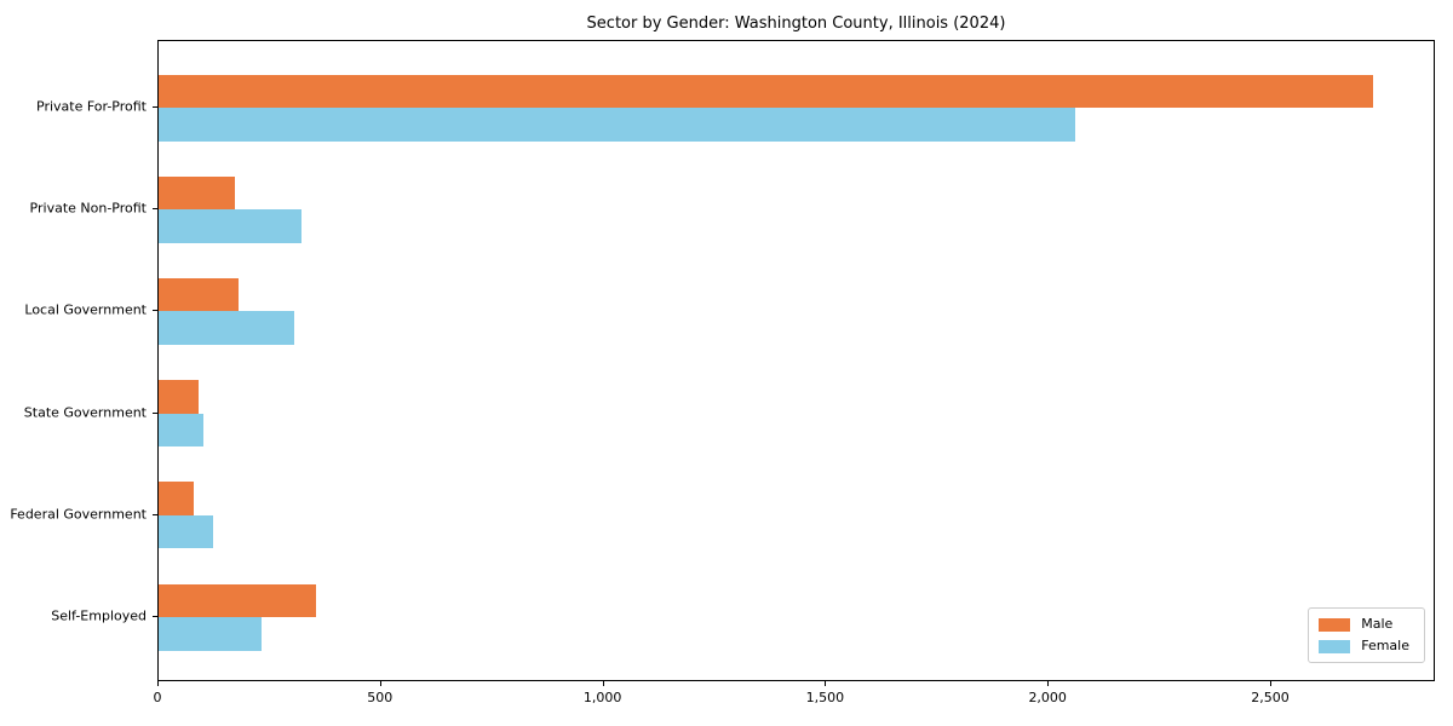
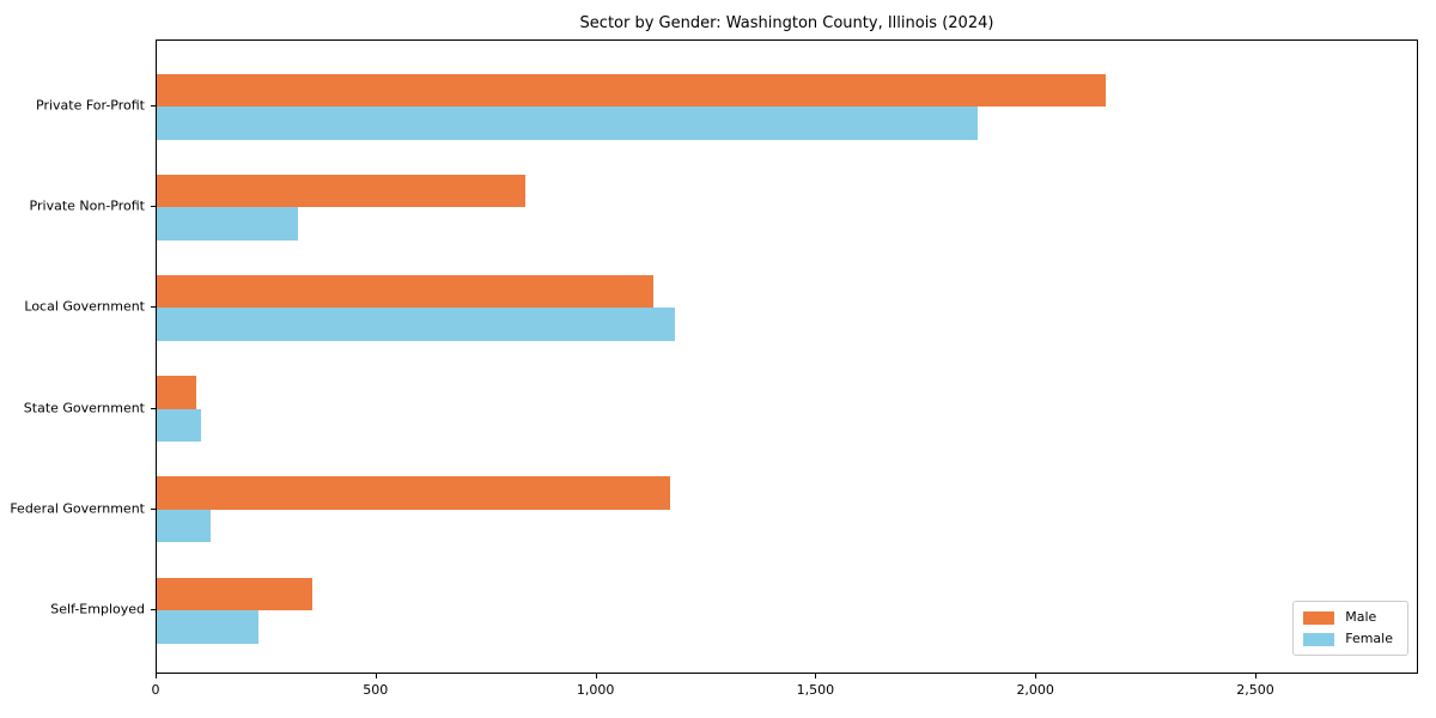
Male/Private For-Profit: 2730 -> 2160
Female/Private For-Profit: 2060 -> 1870
Male/Private Non-Profit: 170 -> 840
Male/Local Government: 180 -> 1130
Female/Local Government: 300 -> 1180
Male/Federal Government: 80 -> 1170
